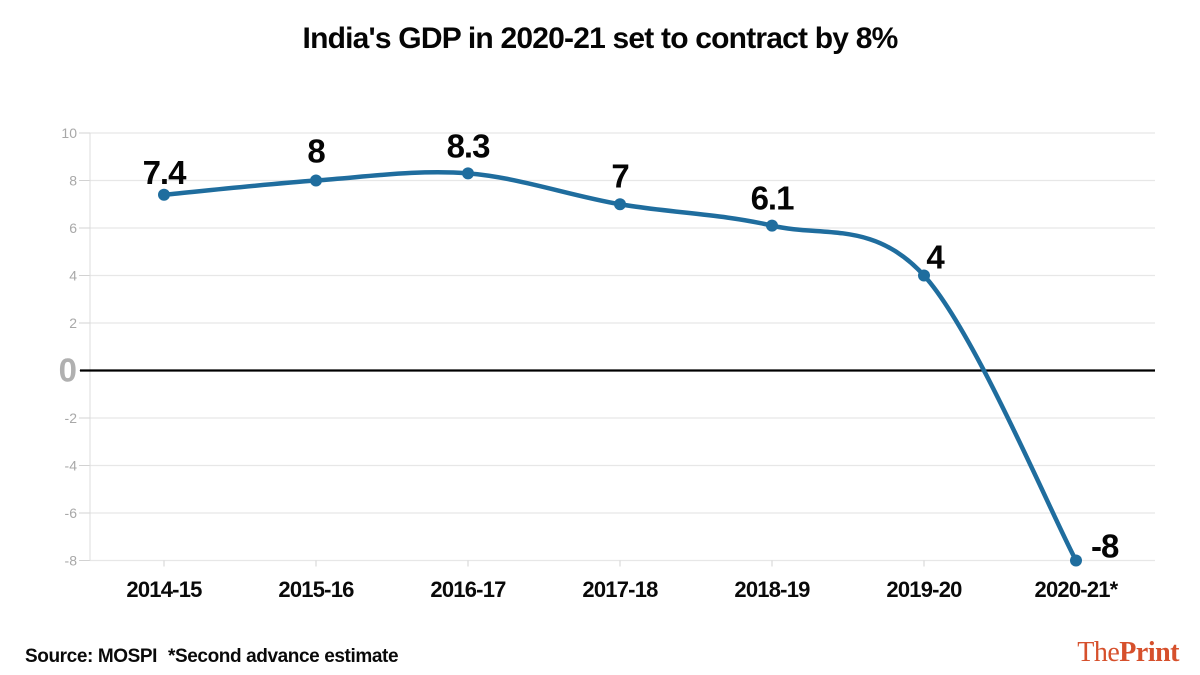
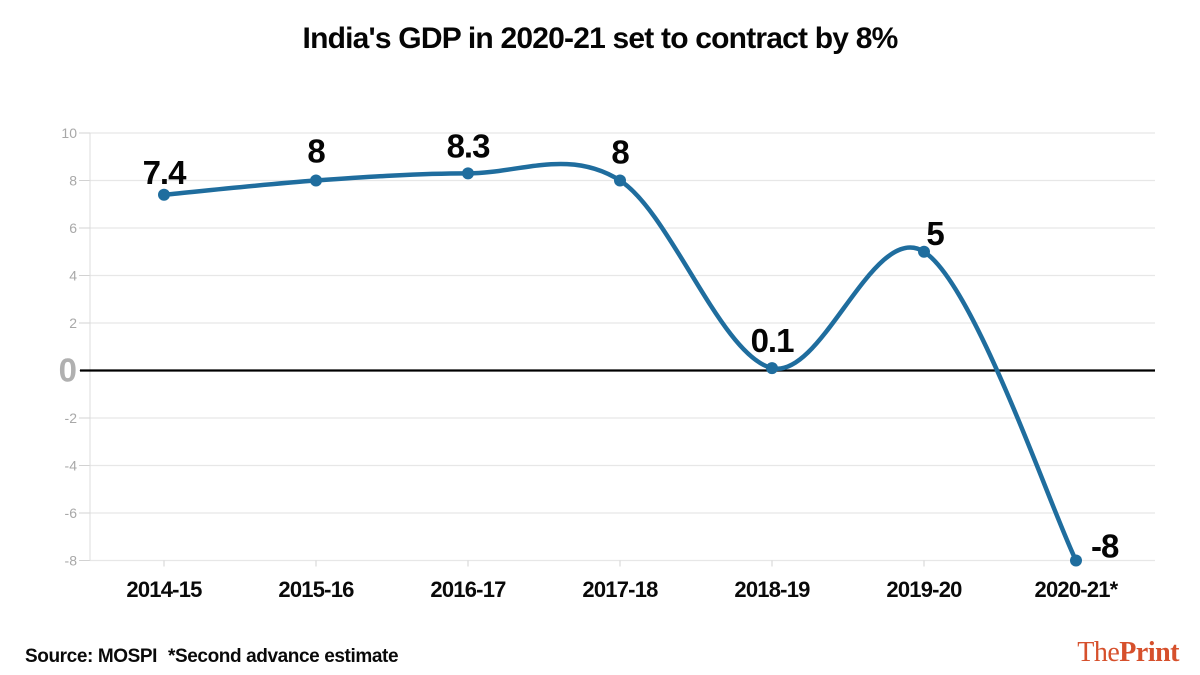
2017-18: 7 -> 8
2018-19: 6.1 -> 0.1
2019-20: 4 -> 5
